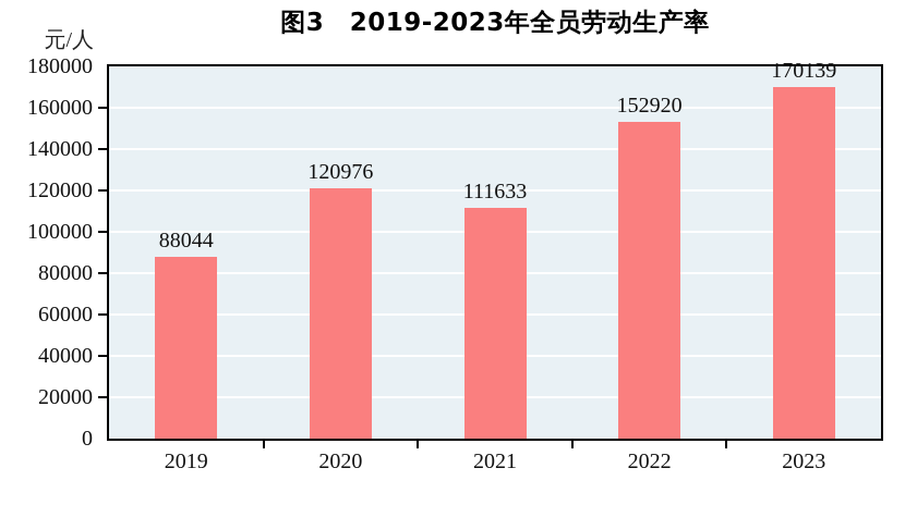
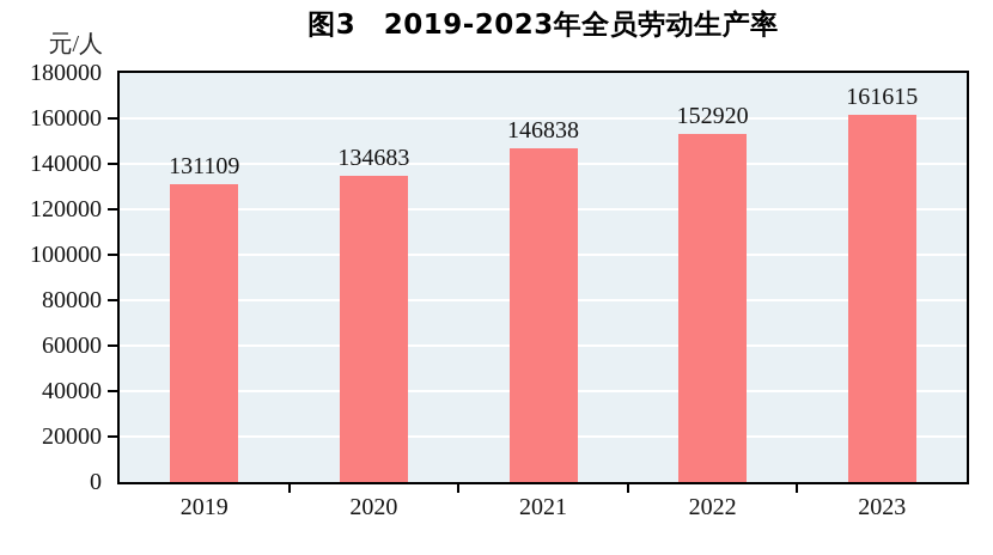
2019: 88044 -> 131109
2020: 120976 -> 134683
2021: 111633 -> 146838
2023: 170139 -> 161615
